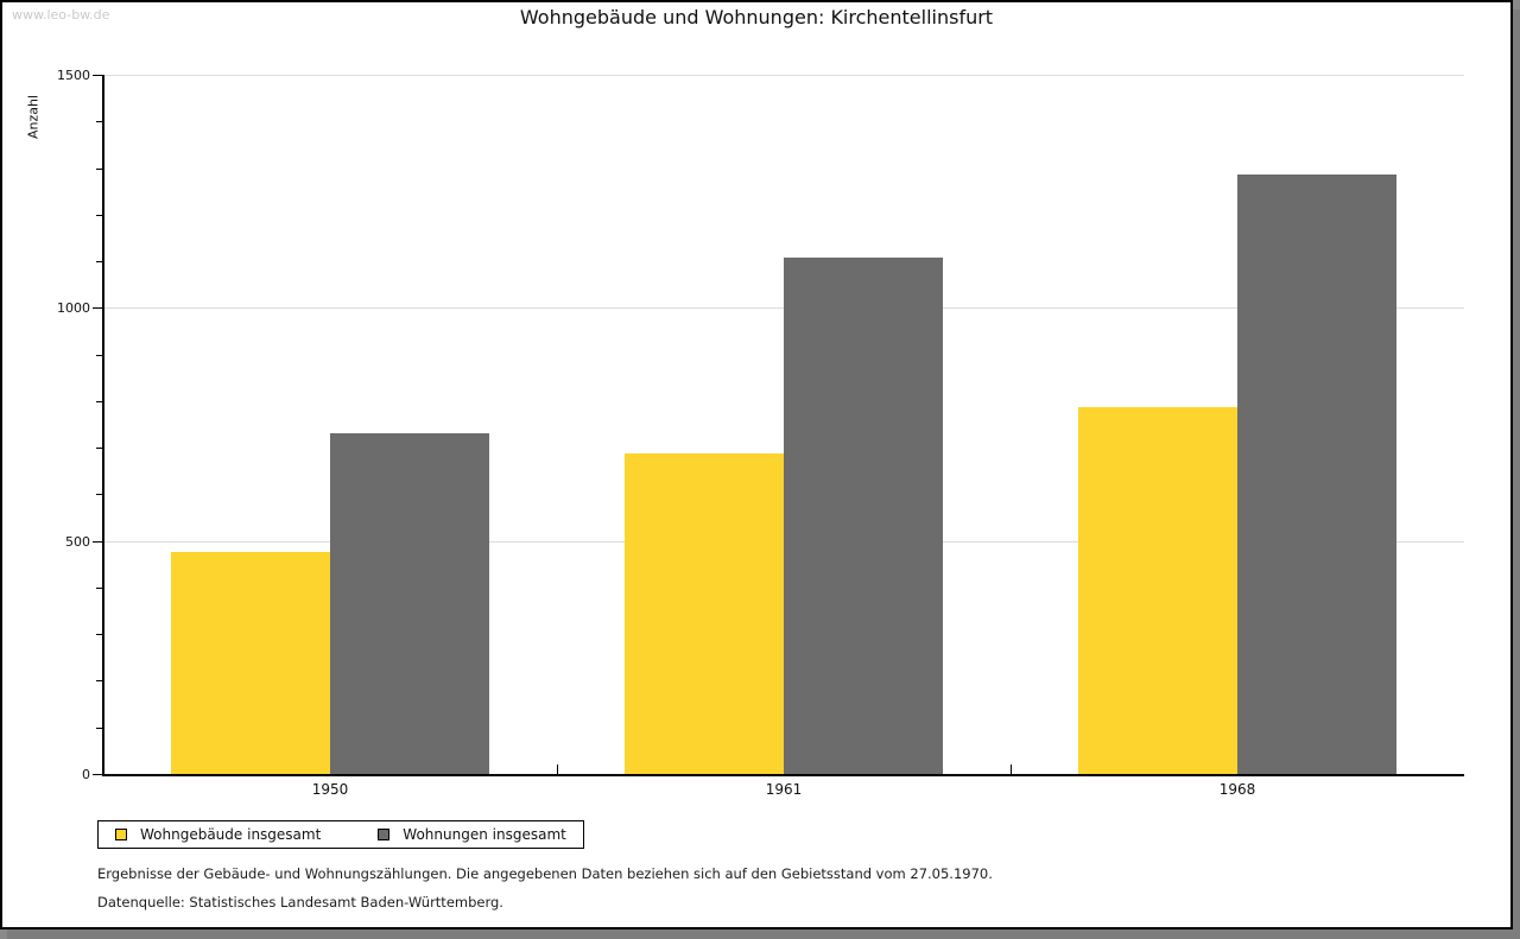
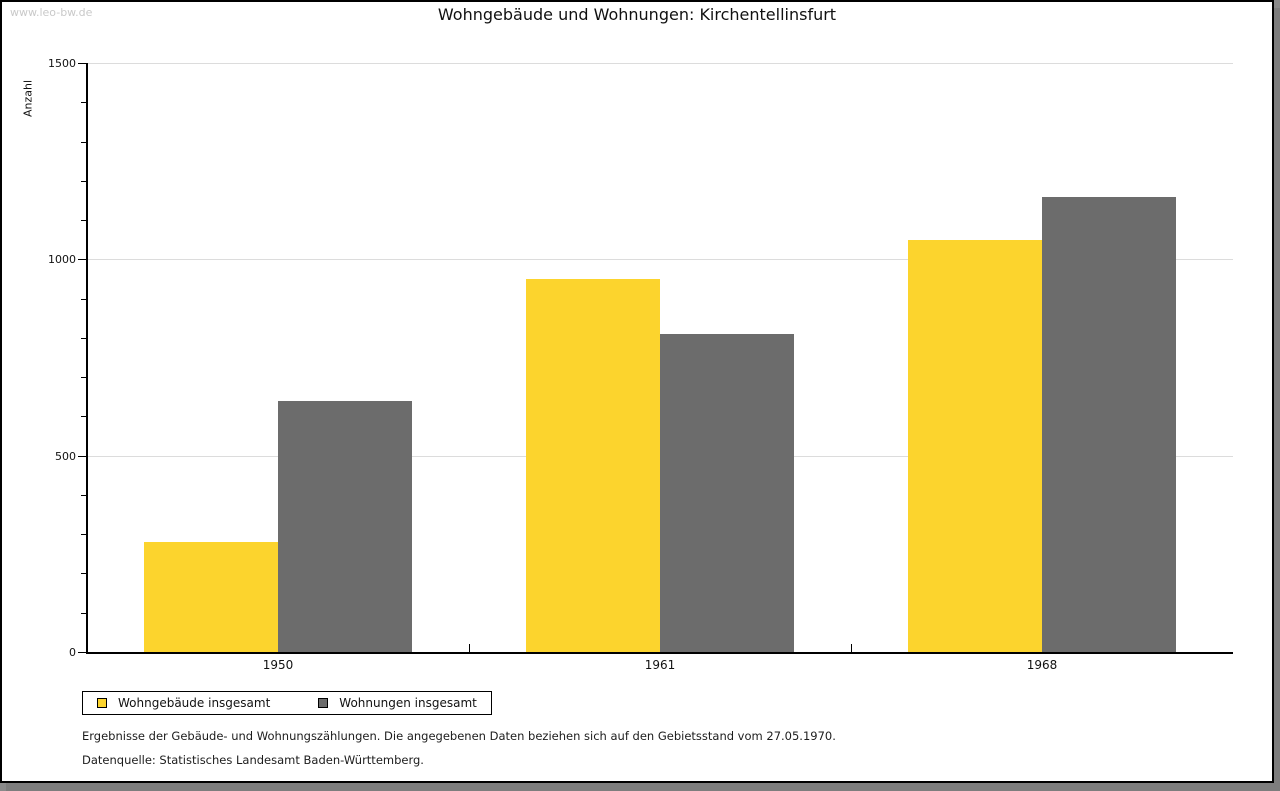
Wohngebäude insgesamt/1950: 480 -> 280
Wohnungen insgesamt/1950: 730 -> 640
Wohngebäude insgesamt/1961: 690 -> 950
Wohnungen insgesamt/1961: 1110 -> 810
Wohngebäude insgesamt/1968: 790 -> 1050
Wohnungen insgesamt/1968: 1290 -> 1160
